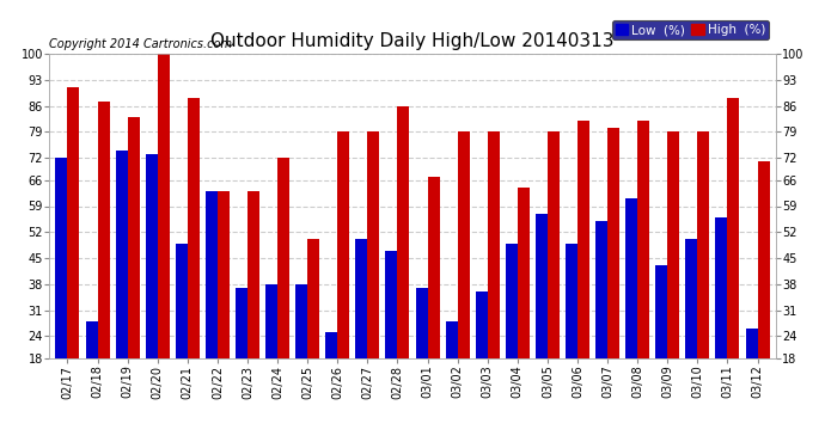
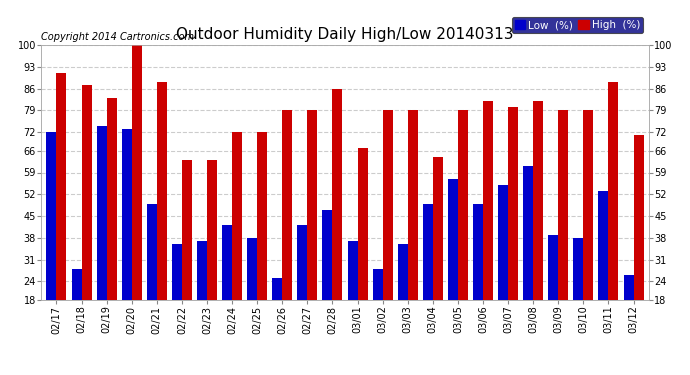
Low (%)/02/22: 63 -> 36
Low (%)/02/24: 38 -> 42
High (%)/02/25: 50 -> 72
Low (%)/02/27: 50 -> 42
Low (%)/03/09: 43 -> 39
Low (%)/03/10: 50 -> 38
Low (%)/03/11: 56 -> 53
